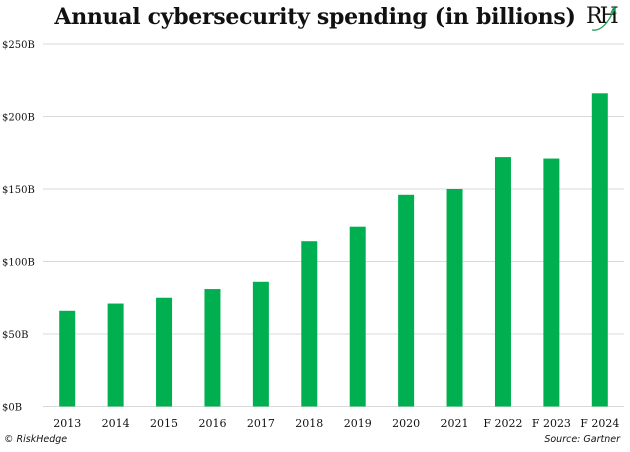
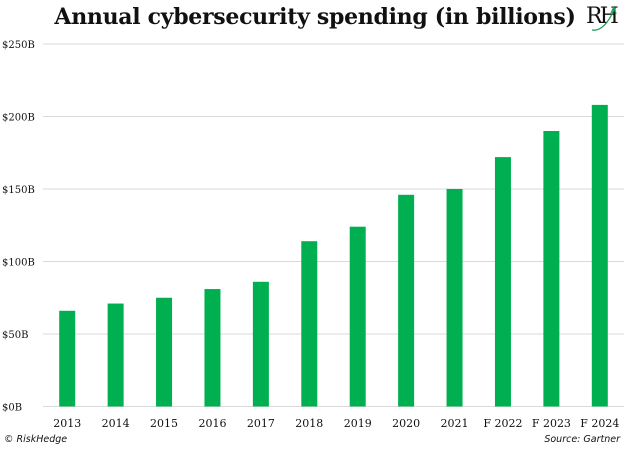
F 2023: $171B -> $190B
F 2024: $216B -> $208B
